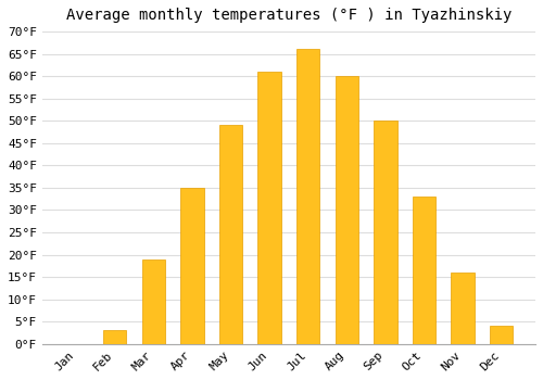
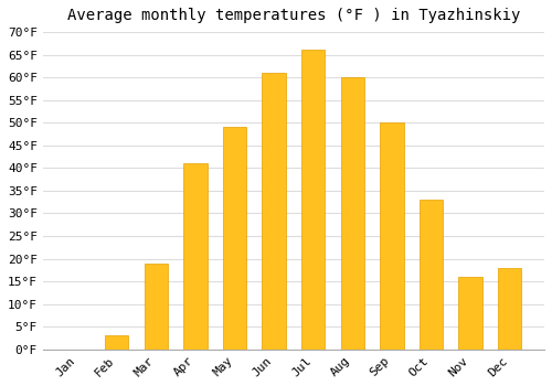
Apr: 35°F -> 41°F
Dec: 4°F -> 18°F
